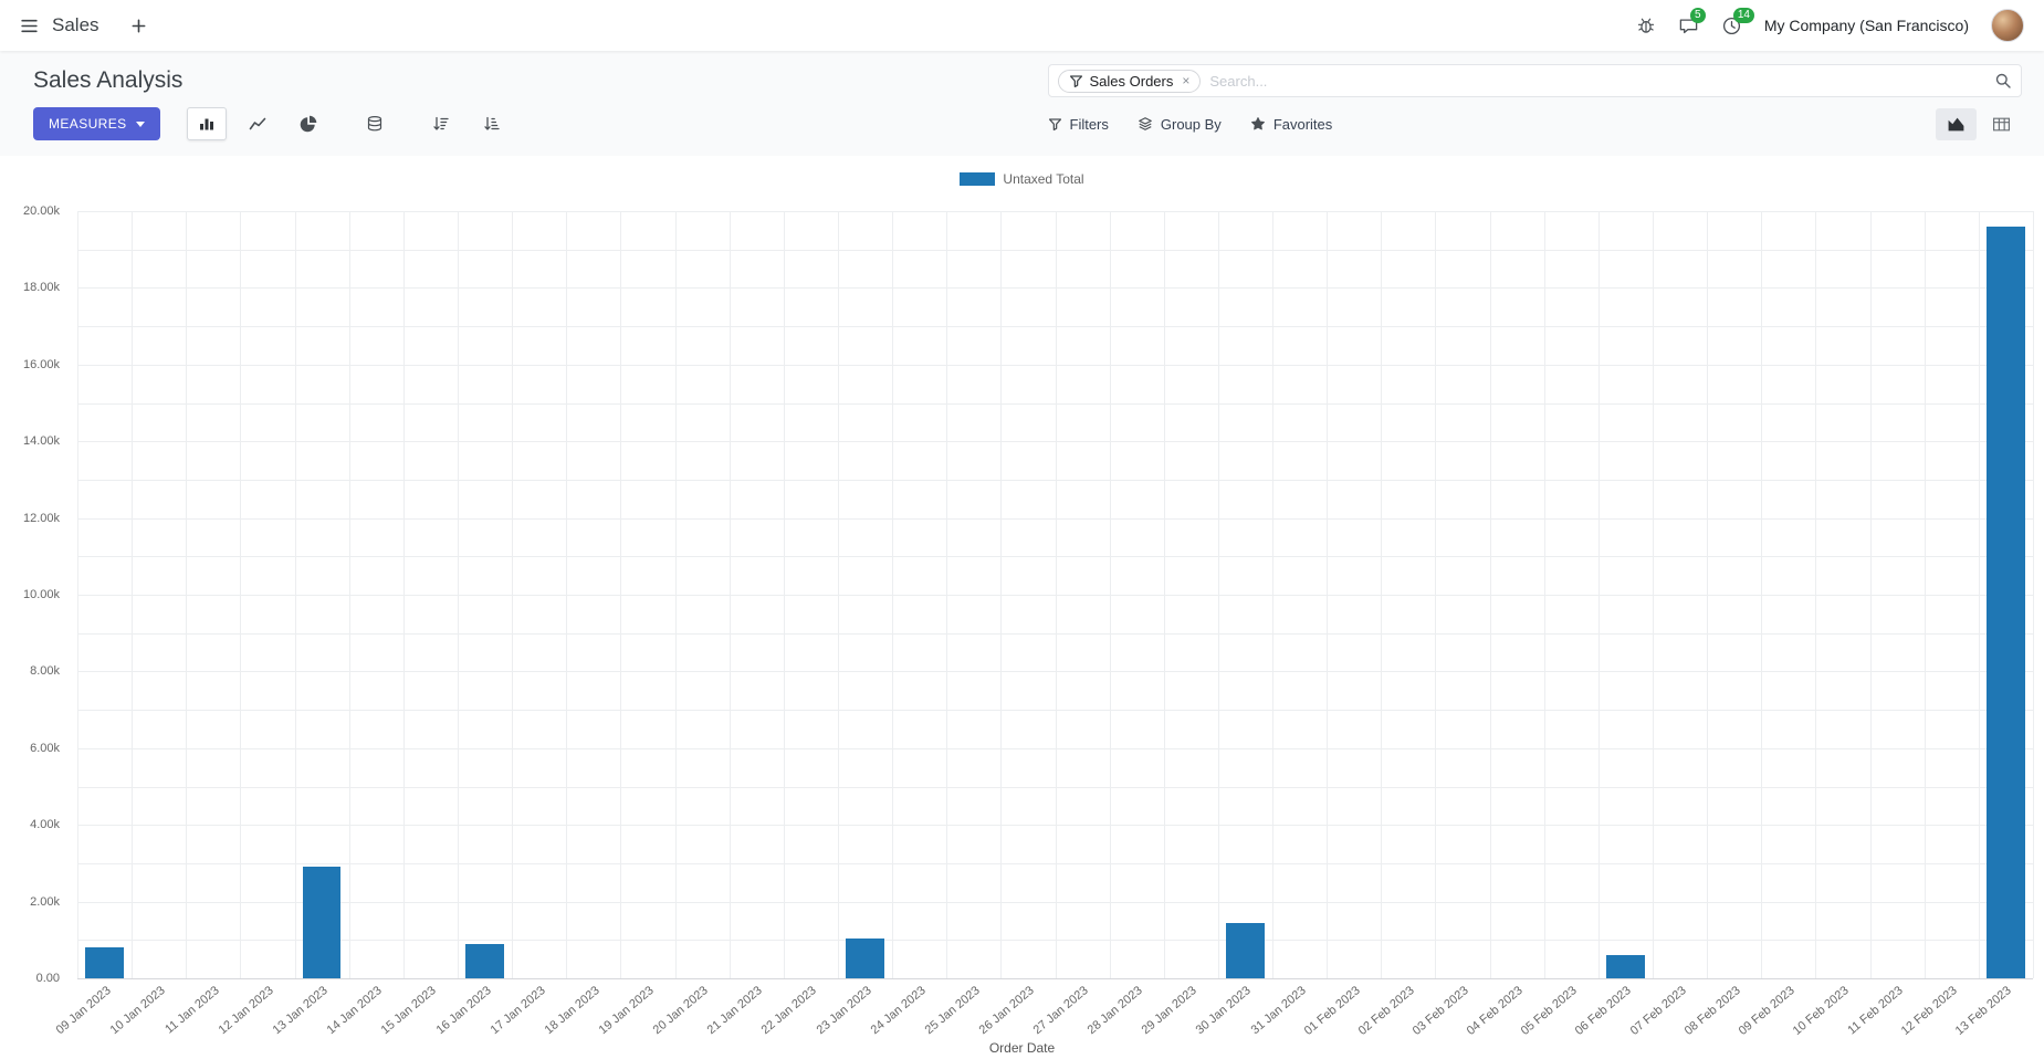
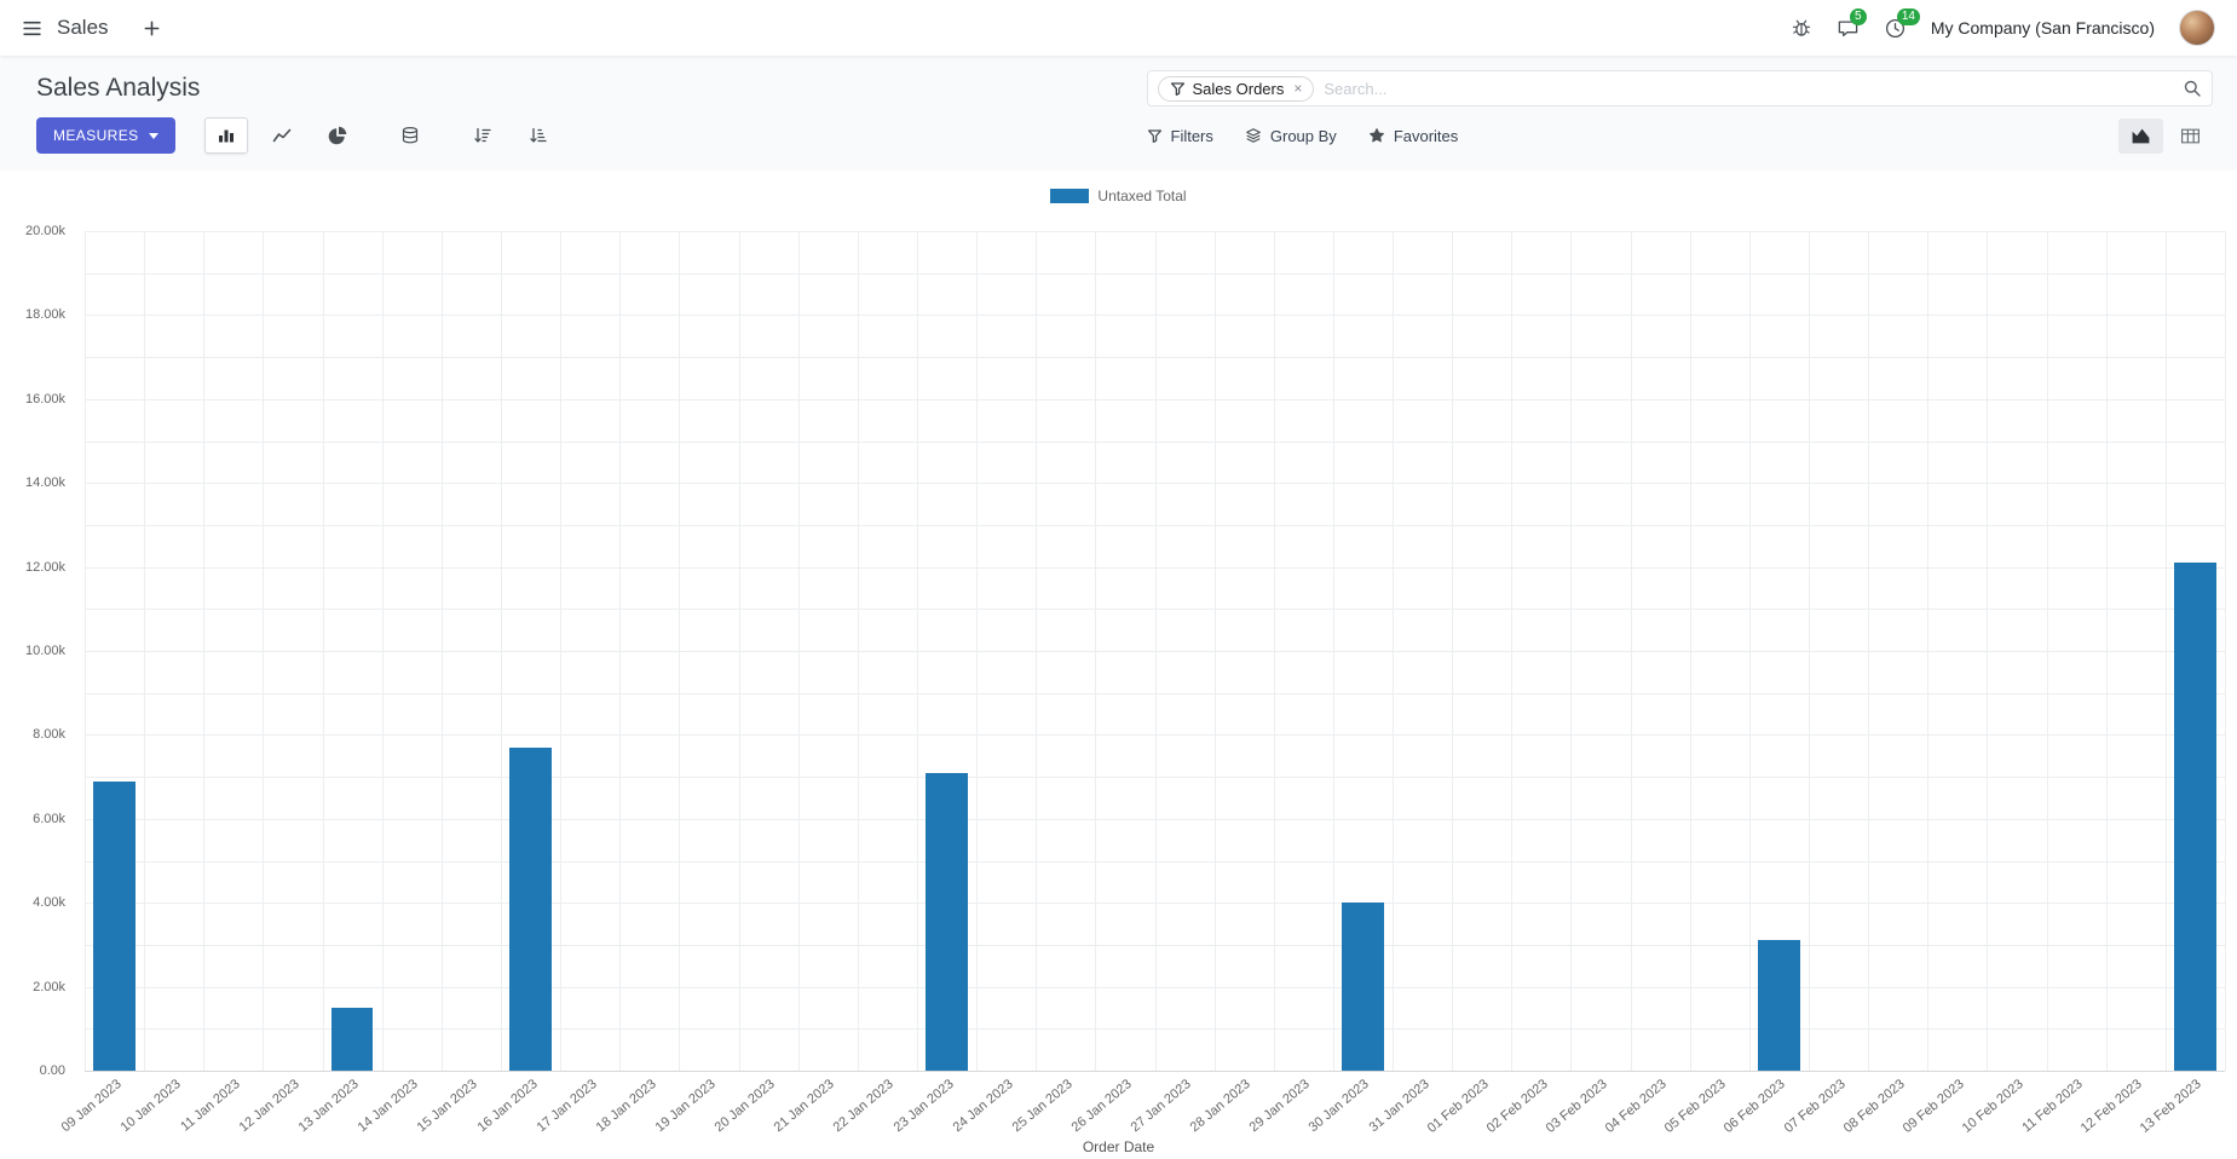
09 Jan 2023: 0.8k -> 6.9k
13 Jan 2023: 2.9k -> 1.5k
16 Jan 2023: 0.9k -> 7.7k
23 Jan 2023: 1.0k -> 7.1k
30 Jan 2023: 1.4k -> 4.0k
06 Feb 2023: 0.6k -> 3.1k
13 Feb 2023: 19.6k -> 12.1k
